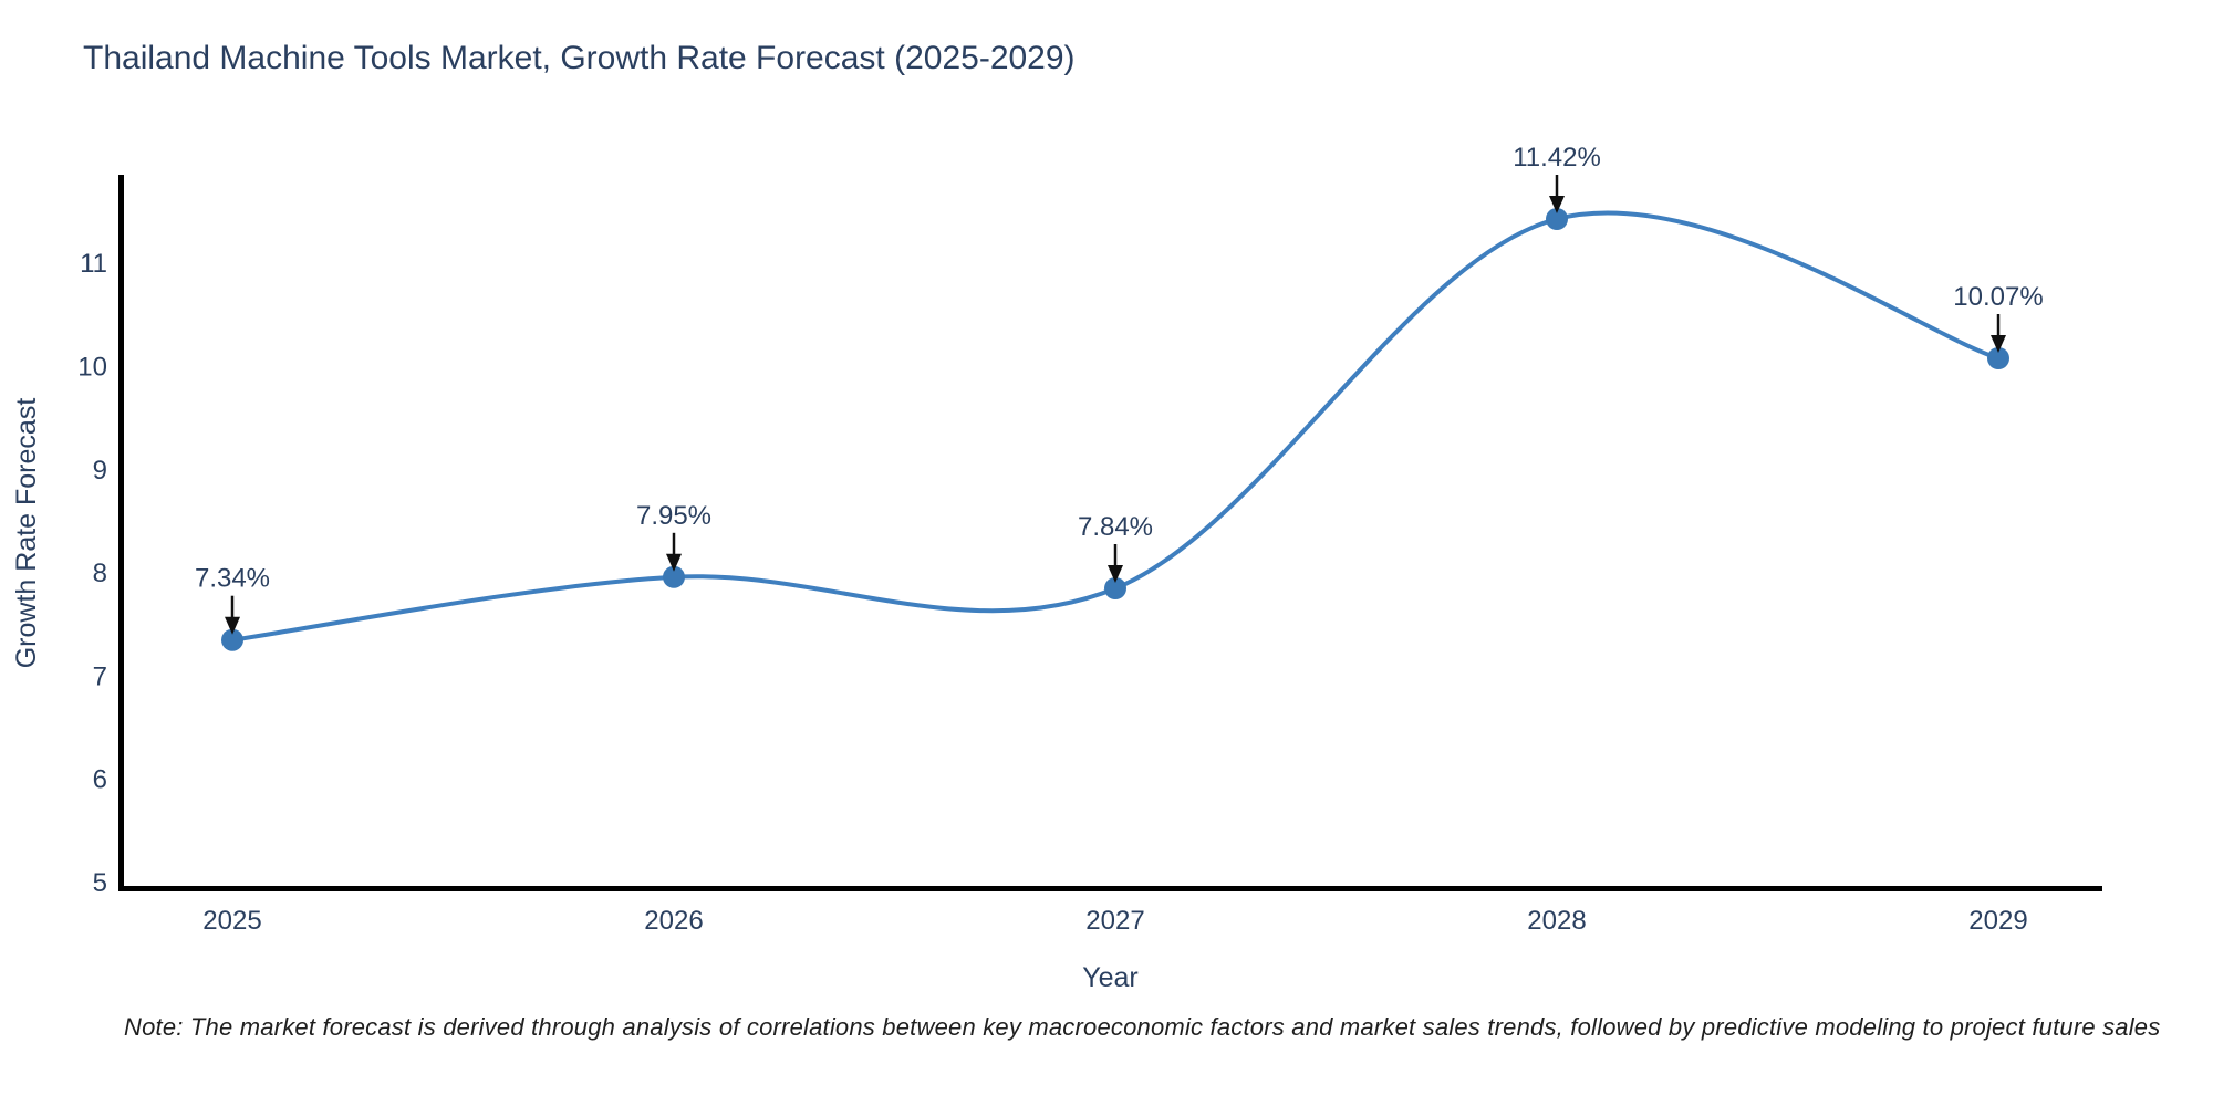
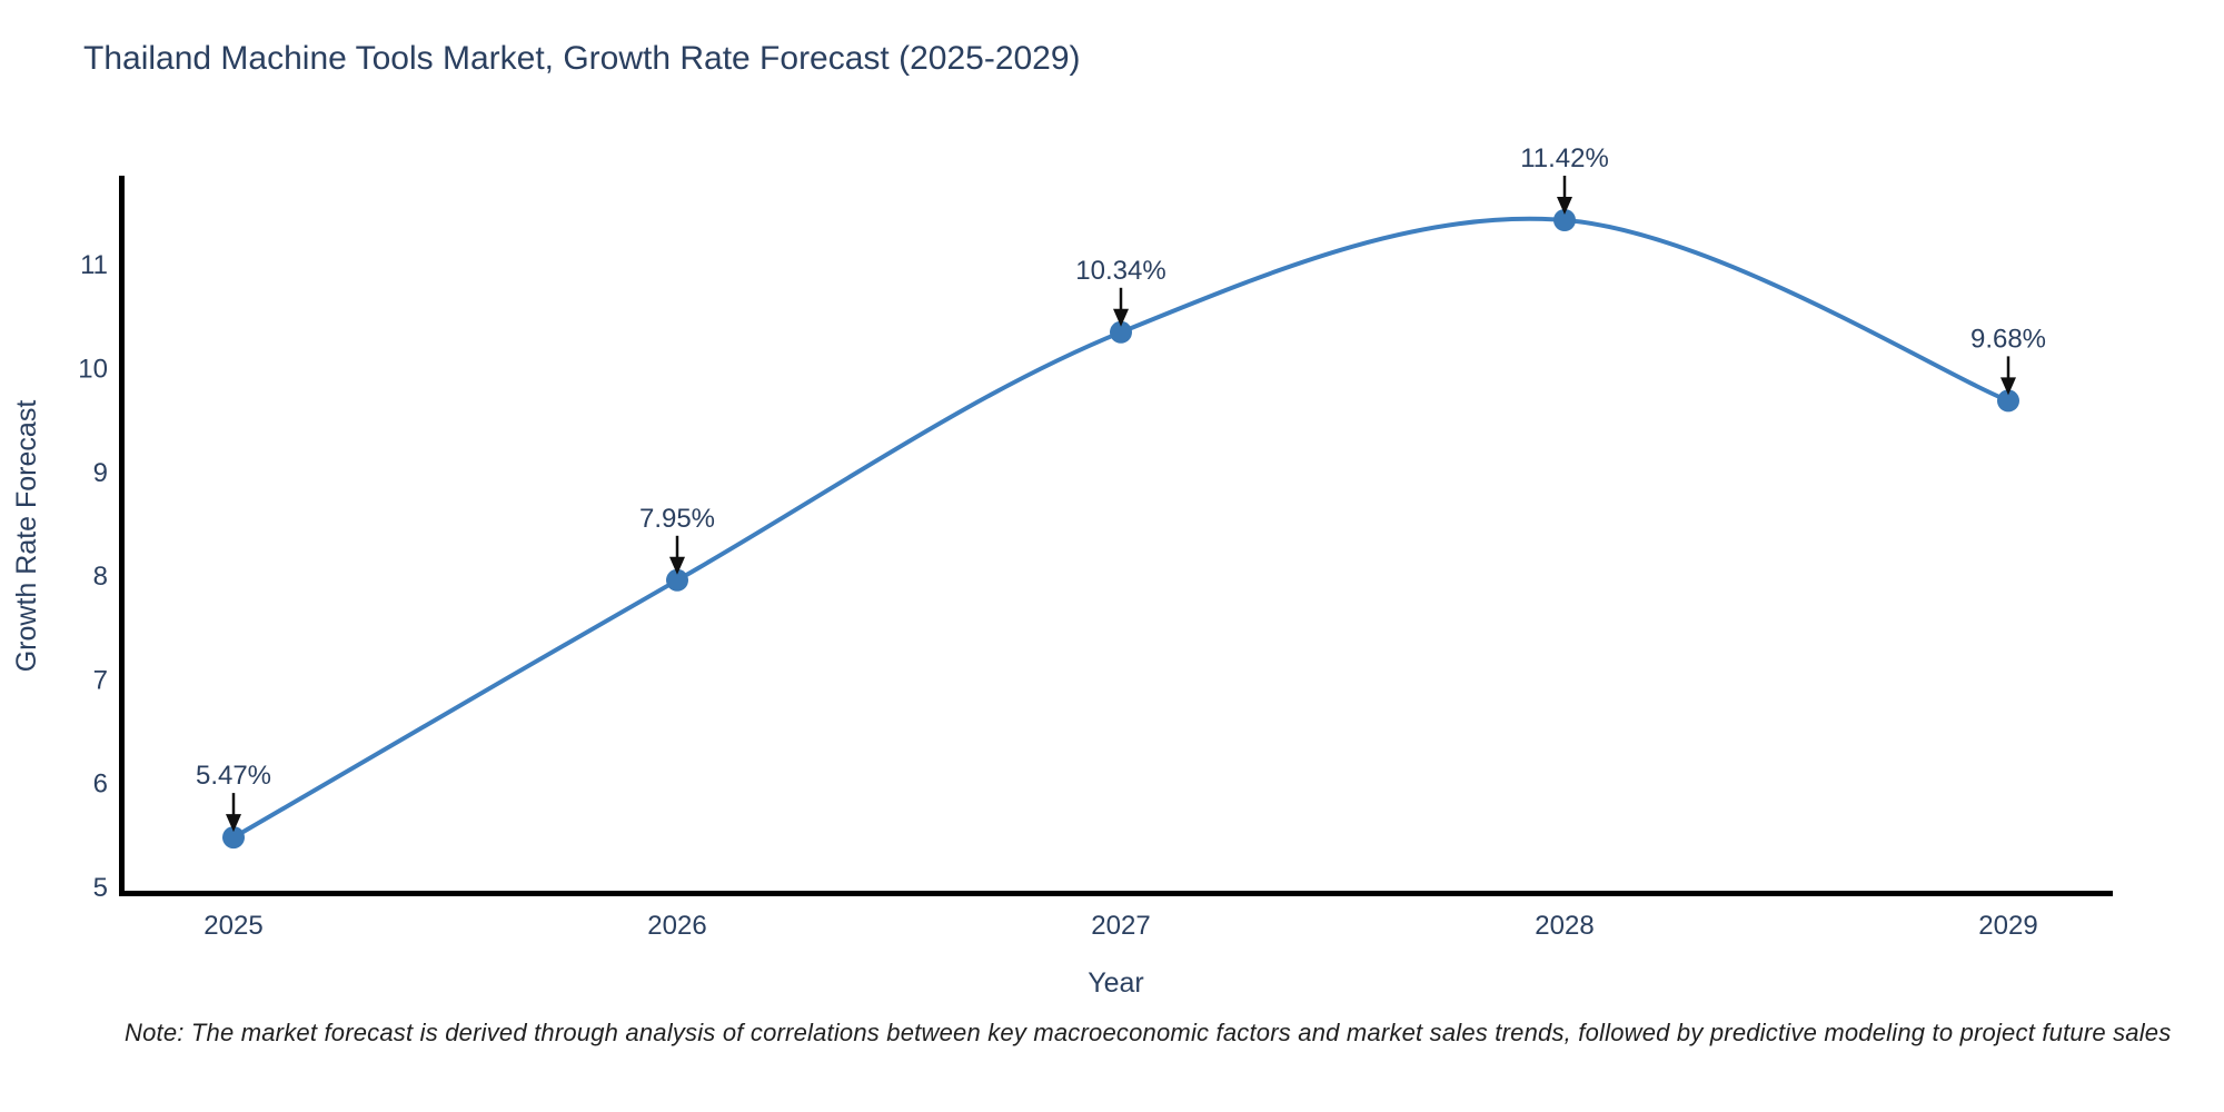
2025: 7.34% -> 5.47%
2027: 7.84% -> 10.34%
2029: 10.07% -> 9.68%
